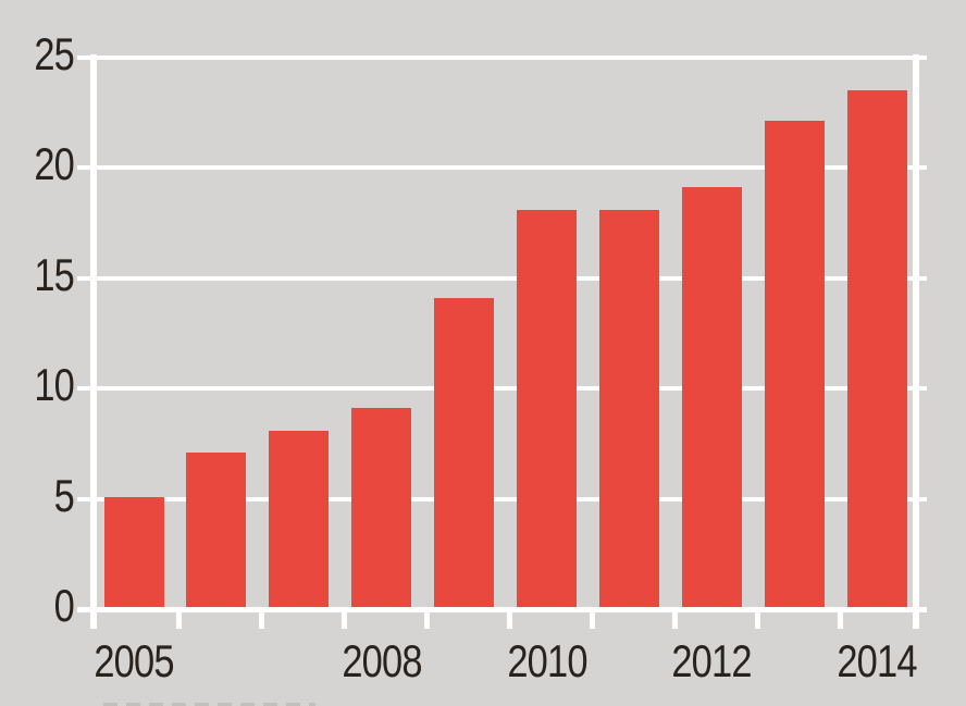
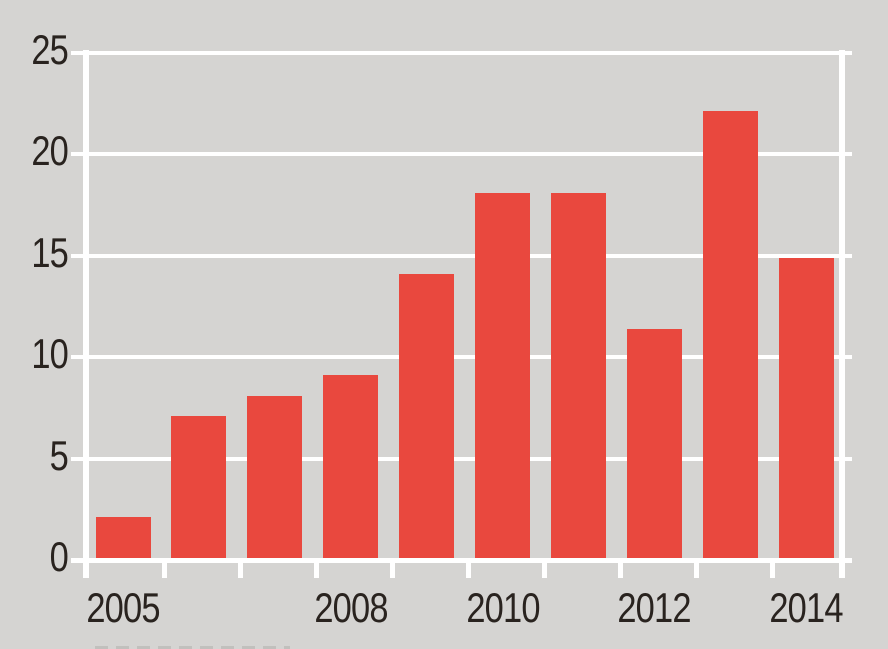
2005: 5.0 -> 2.0
2012: 19.0 -> 11.3
2014: 23.4 -> 14.8
